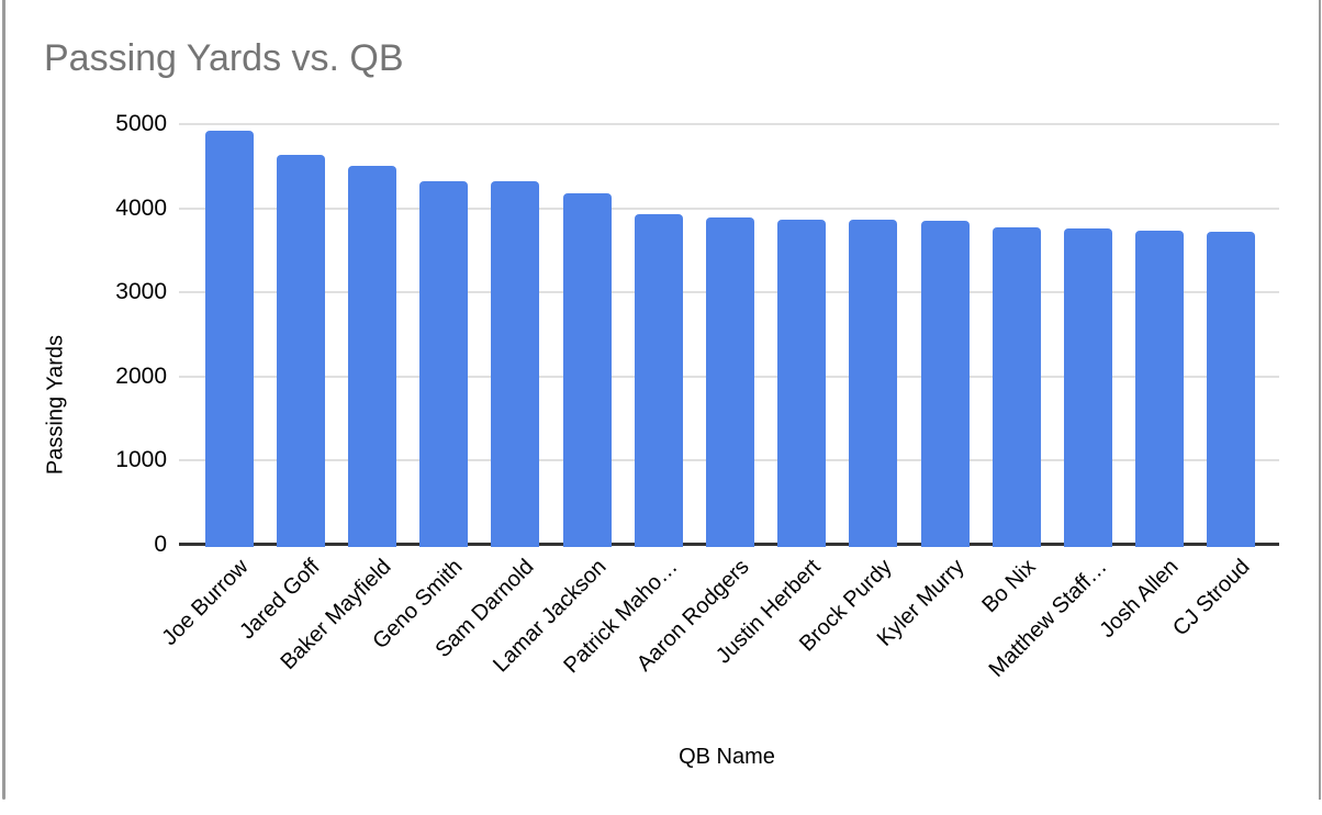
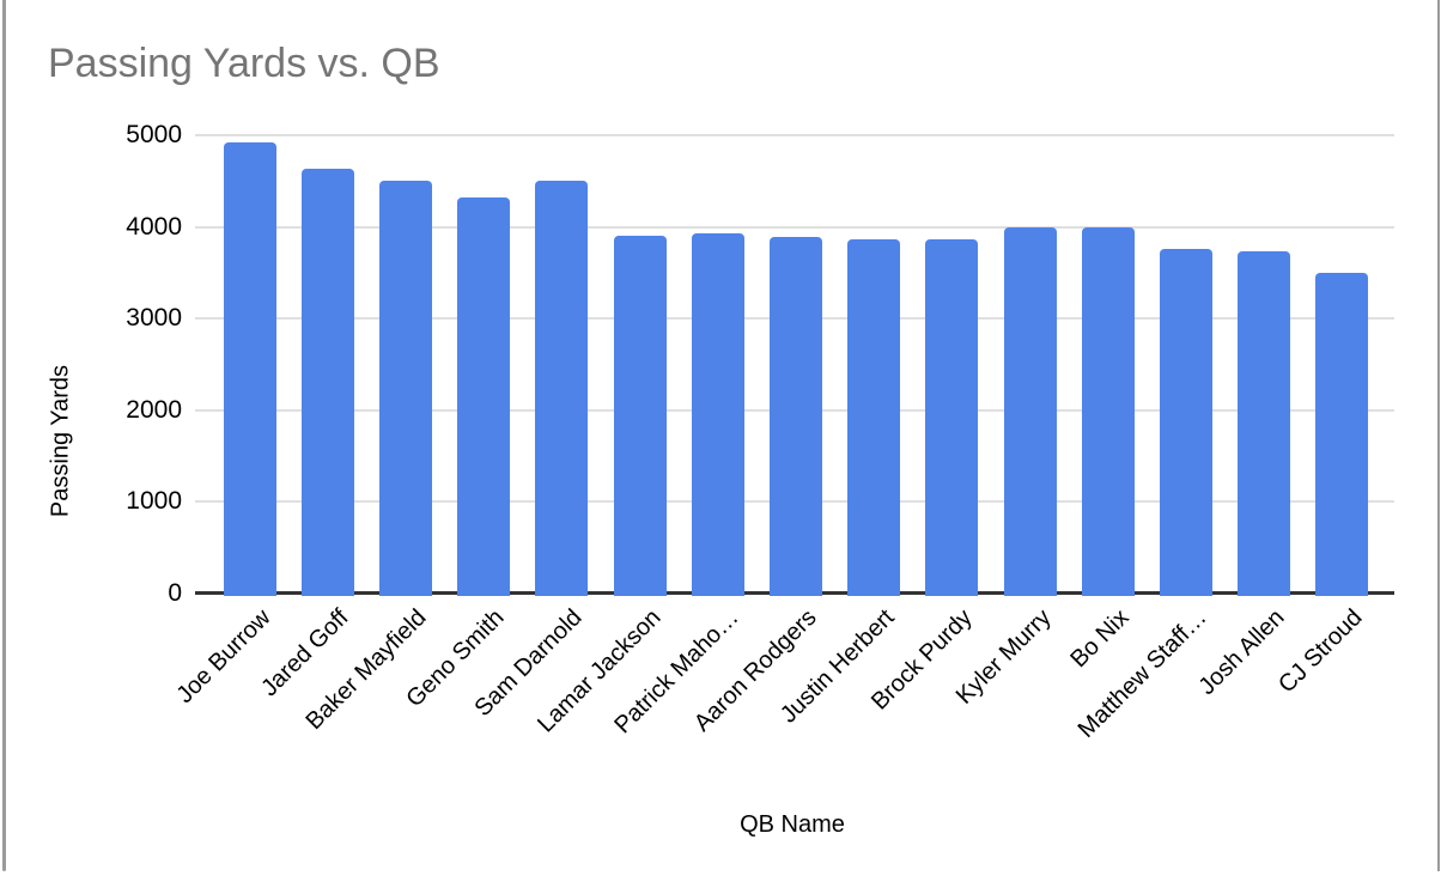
Sam Darnold: 4300 -> 4500
Lamar Jackson: 4200 -> 3900
Kyler Murry: 3900 -> 4000
Bo Nix: 3800 -> 4000
CJ Stroud: 3700 -> 3500
